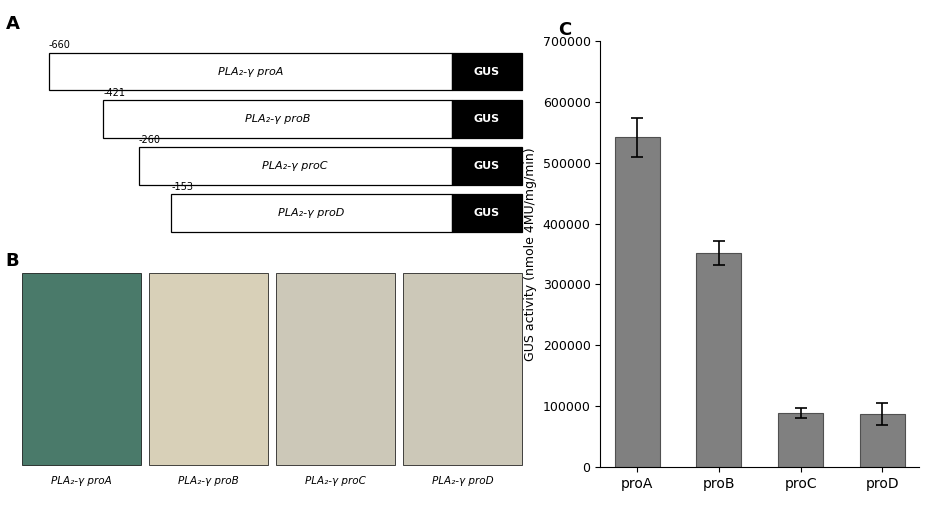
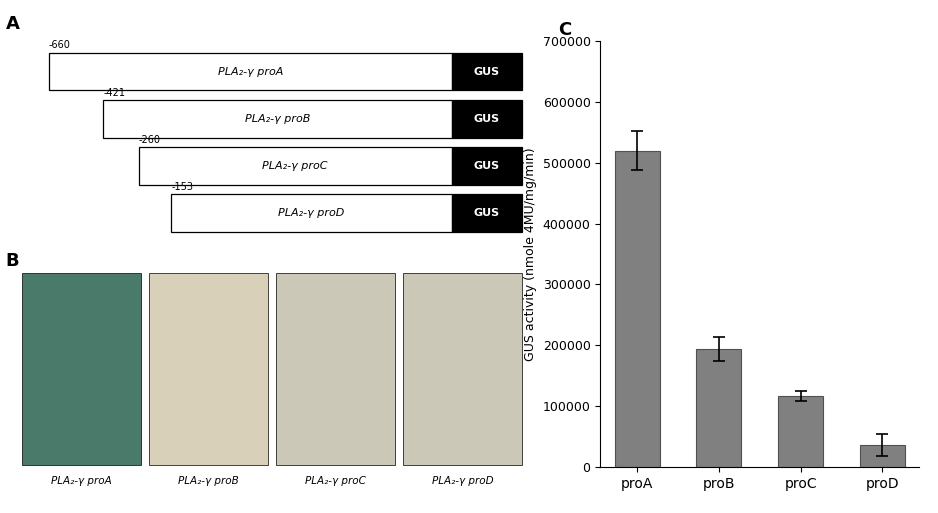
proA: 542000 -> 520000
proB: 352000 -> 194000
proC: 88000 -> 116000
proD: 87000 -> 36000
